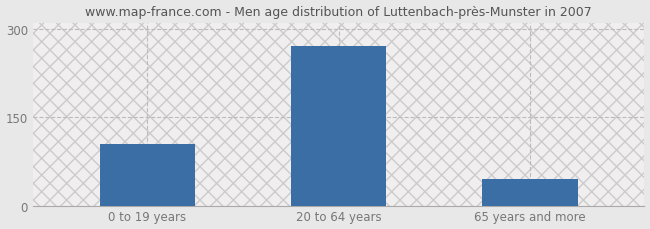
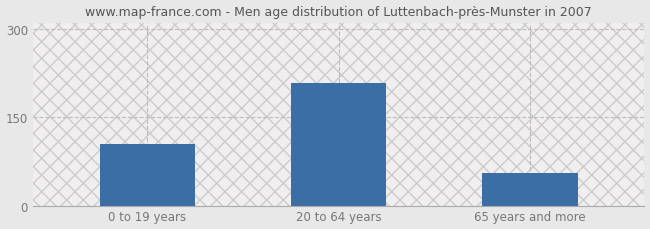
20 to 64 years: 270 -> 208
65 years and more: 45 -> 56
